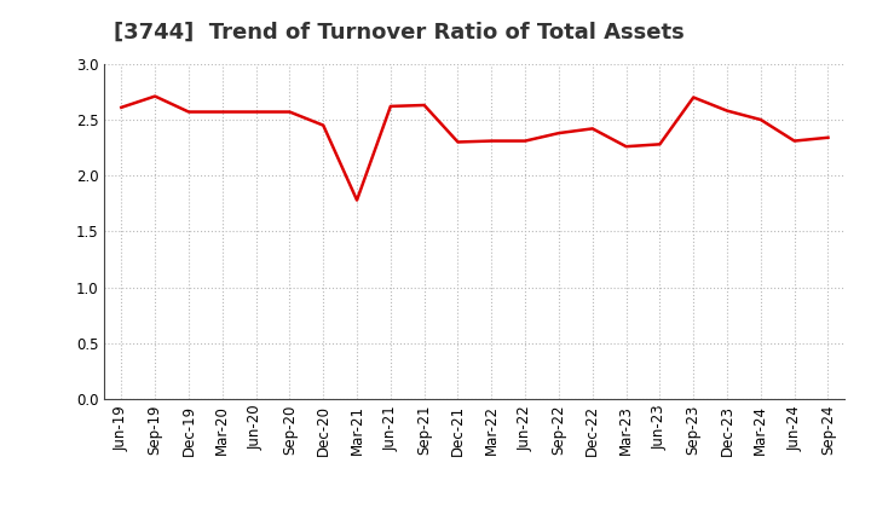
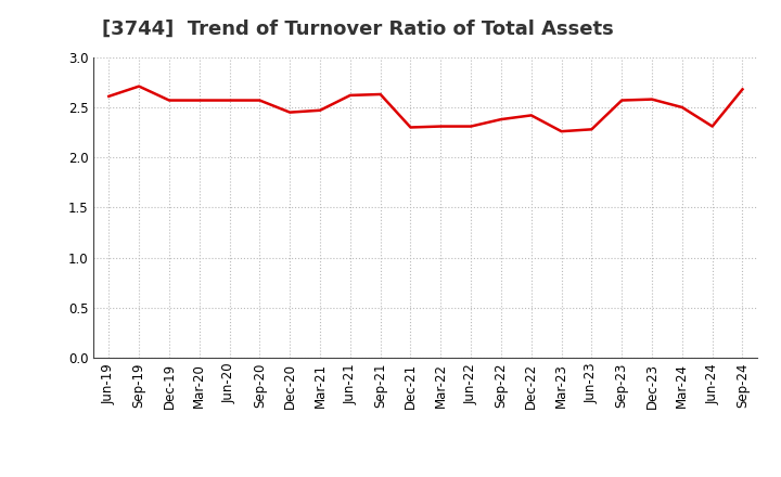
Mar-21: 1.78 -> 2.47
Sep-23: 2.70 -> 2.57
Sep-24: 2.34 -> 2.68
